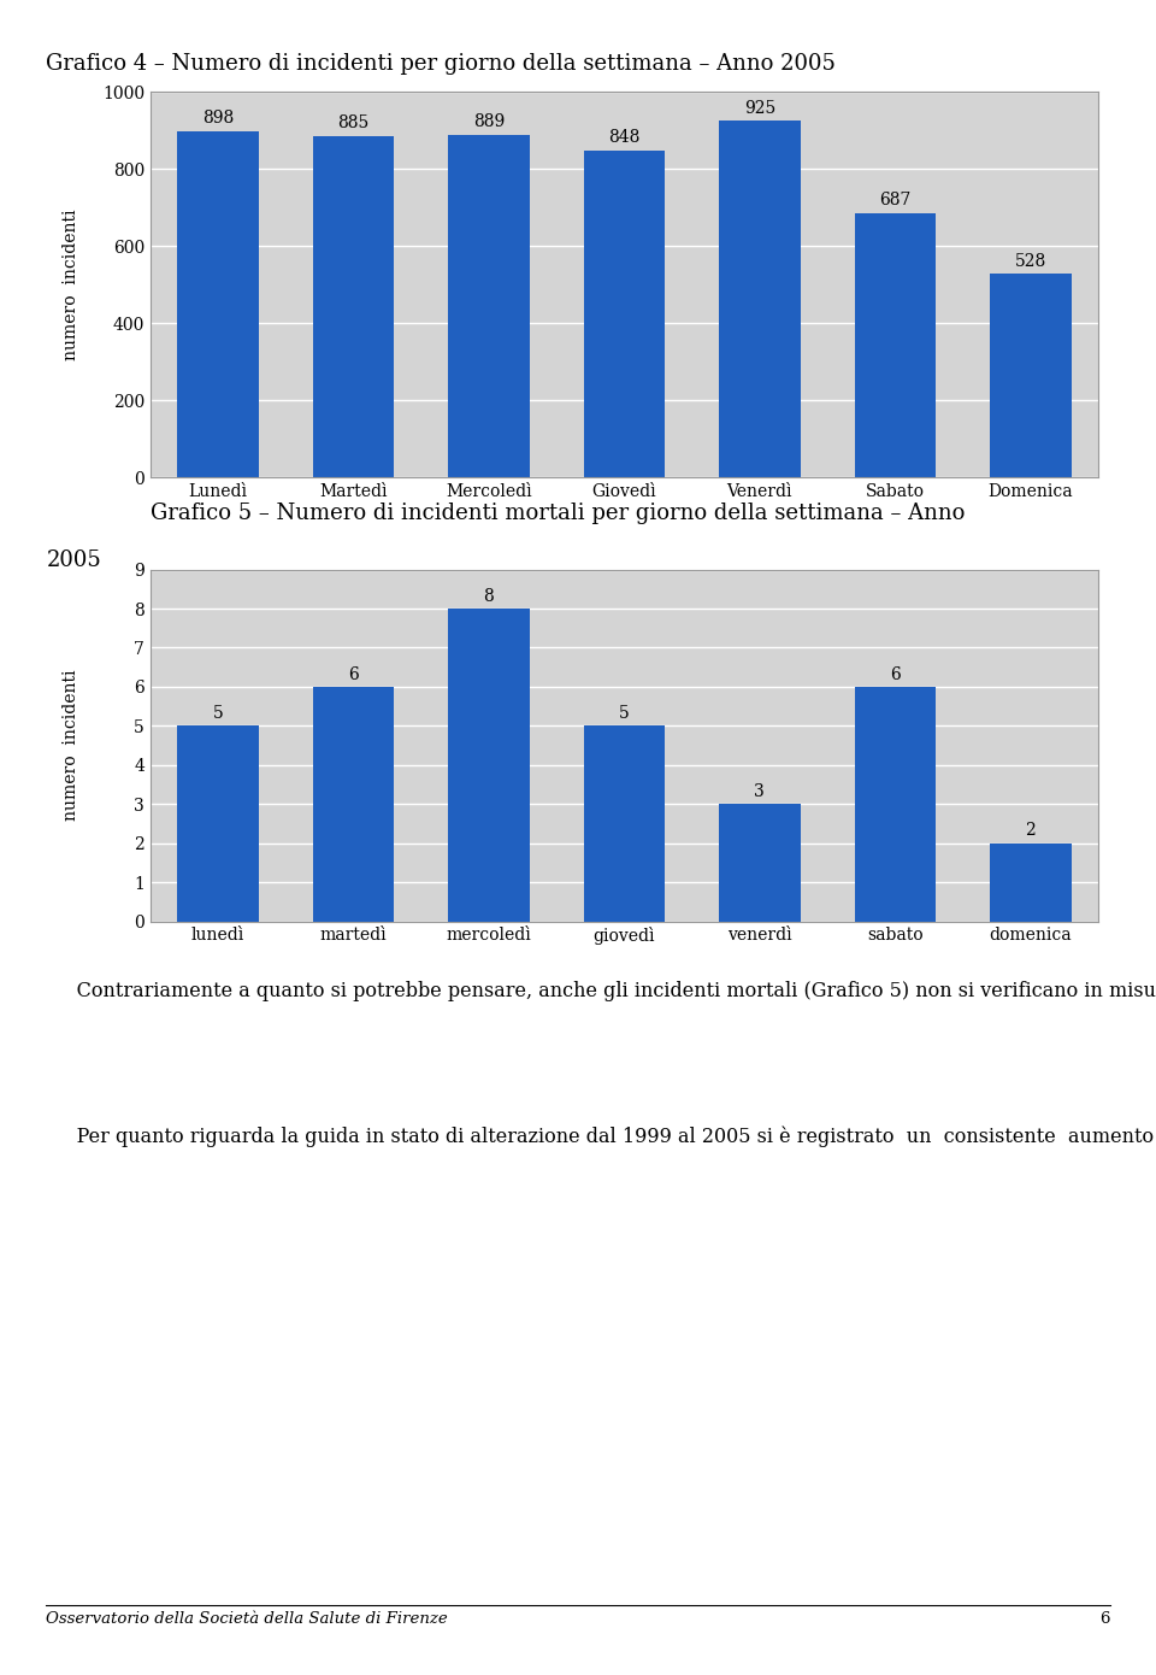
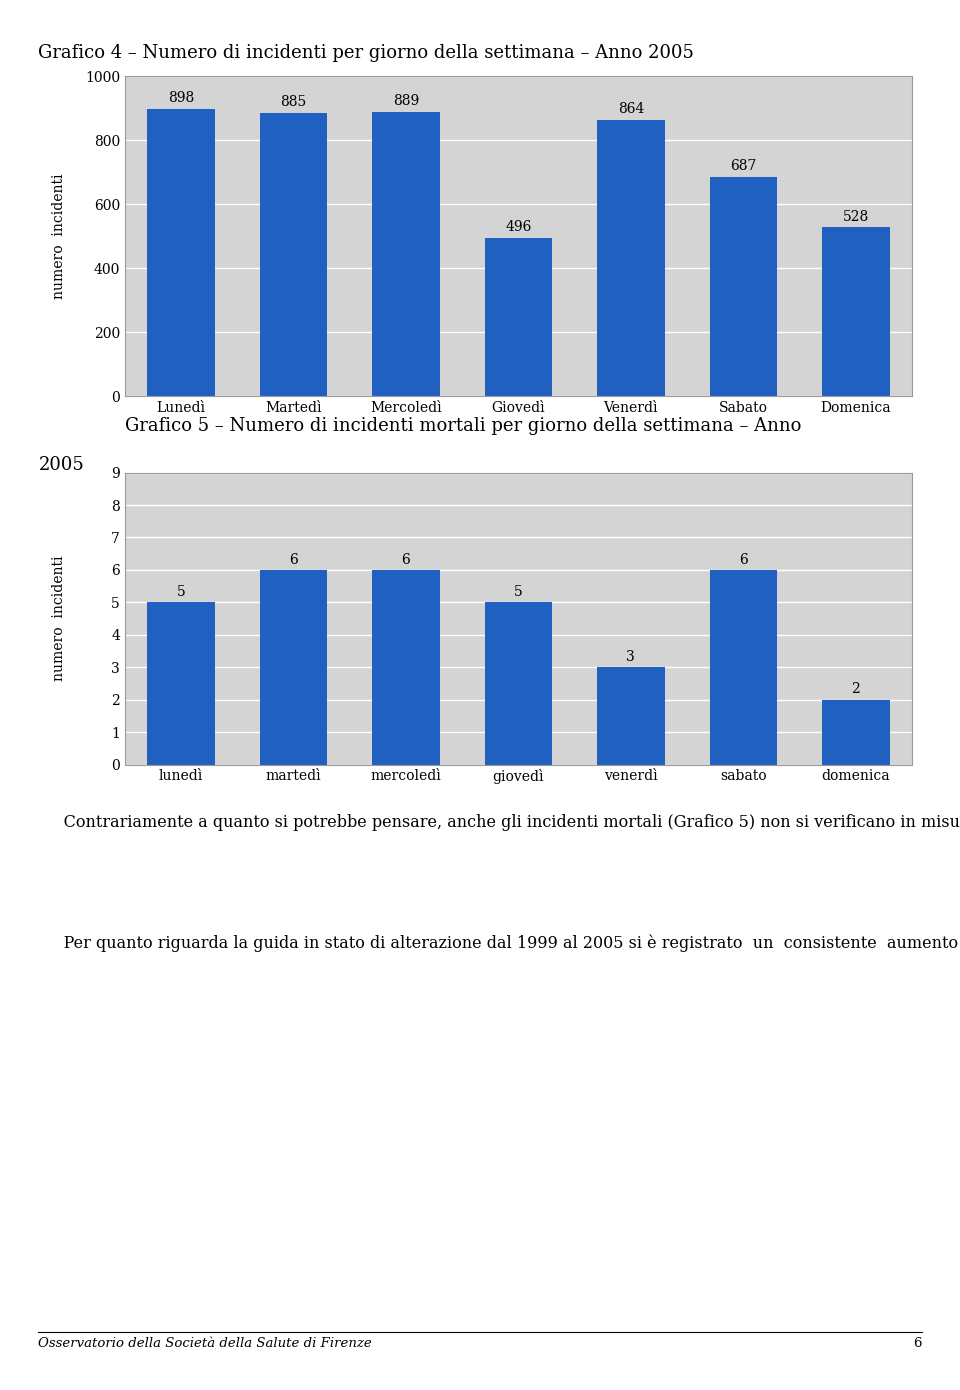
Giovedì: 848 -> 496
Venerdì: 925 -> 864
mercoledì: 8 -> 6
